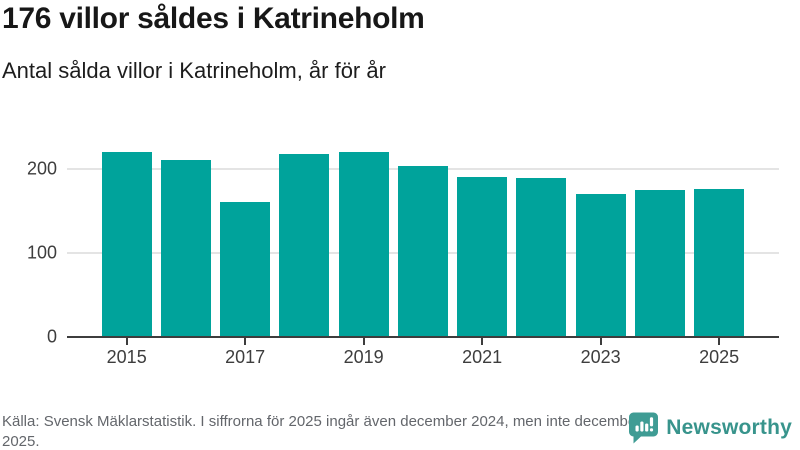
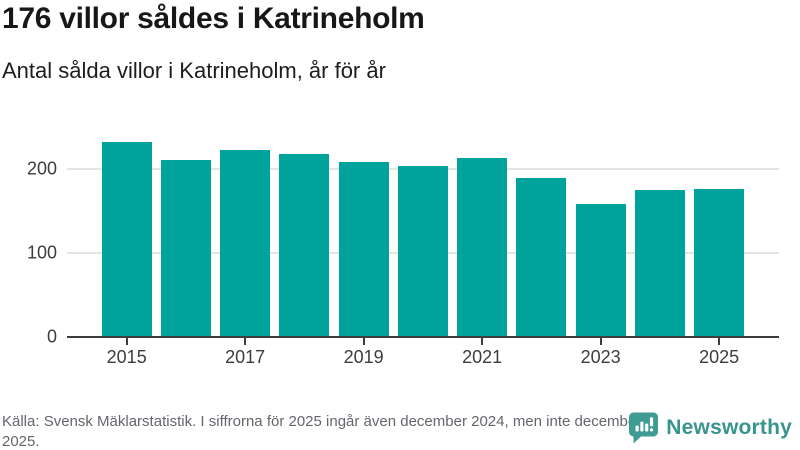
2015: 220 -> 230
2017: 160 -> 220
2019: 220 -> 210
2021: 190 -> 210
2023: 170 -> 160
